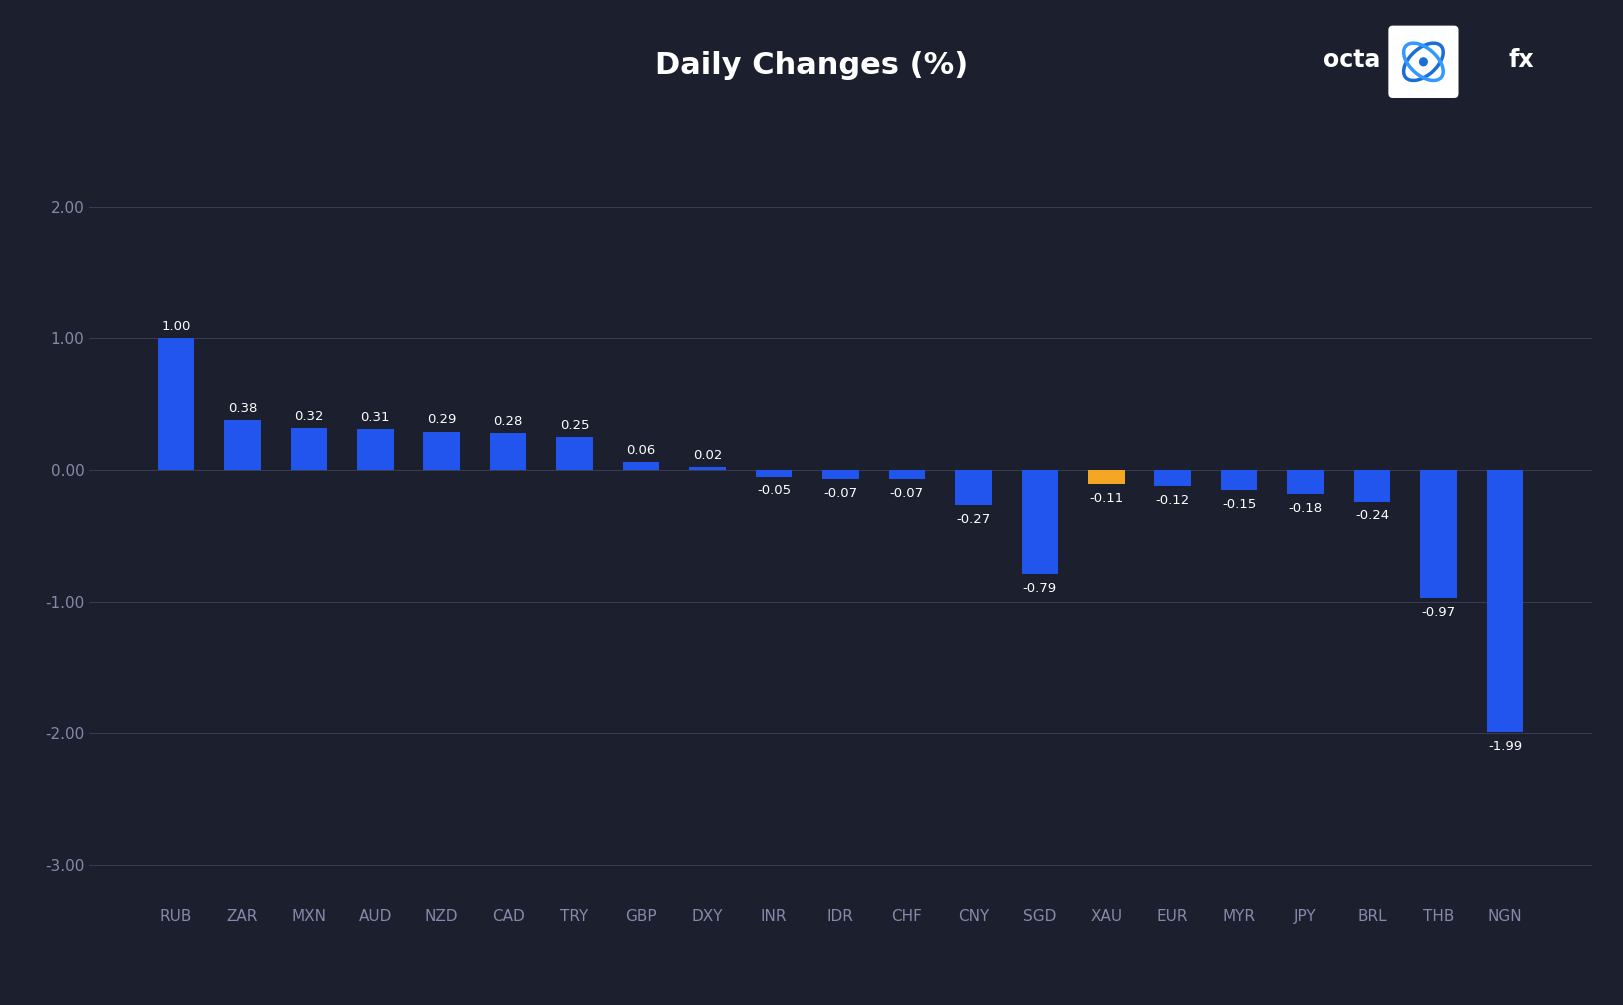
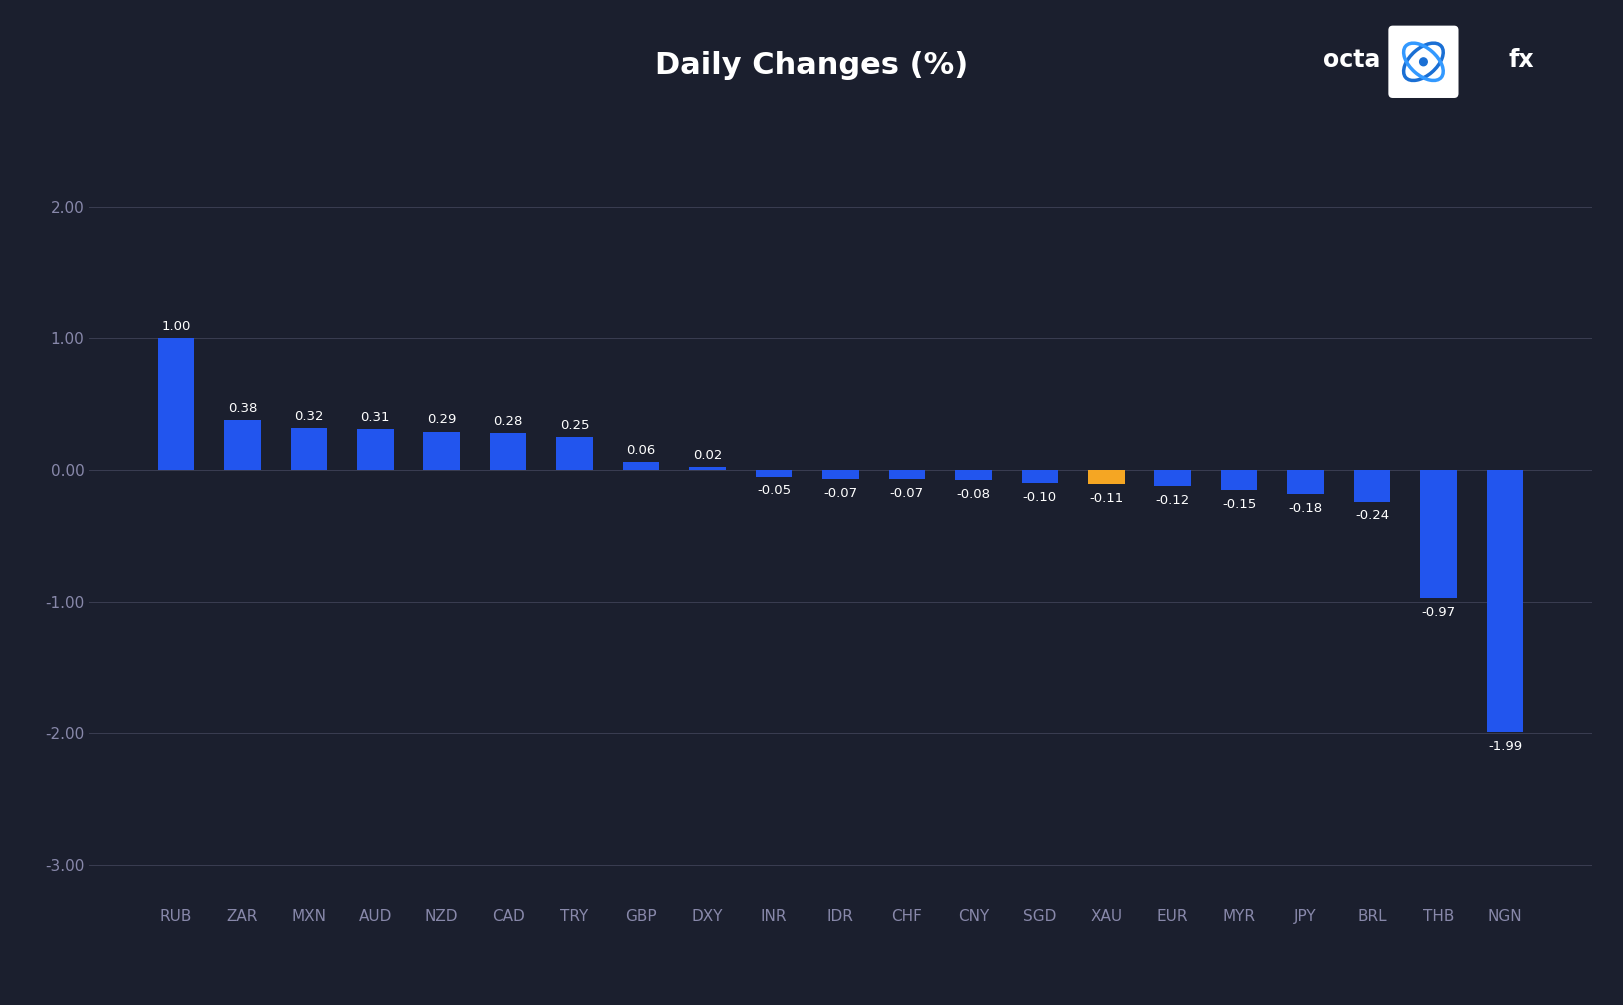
CNY: -0.27 -> -0.08
SGD: -0.79 -> -0.10
